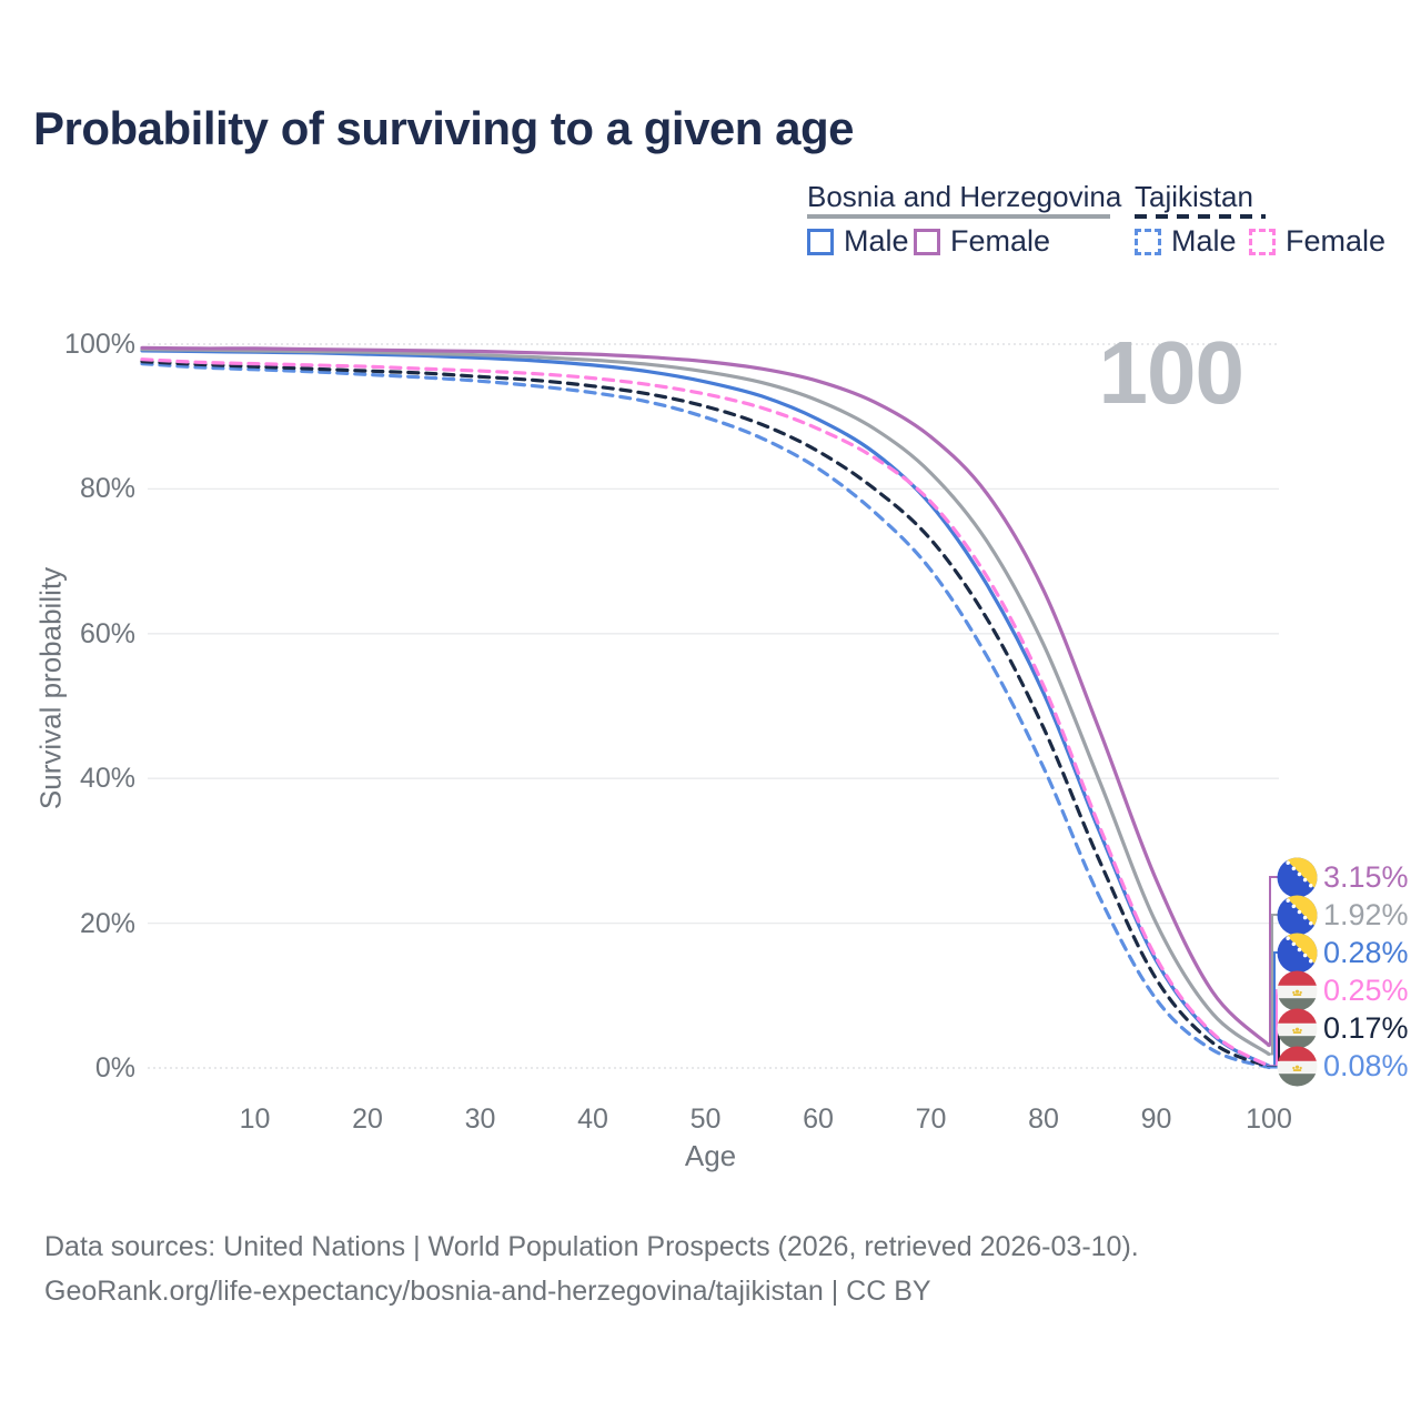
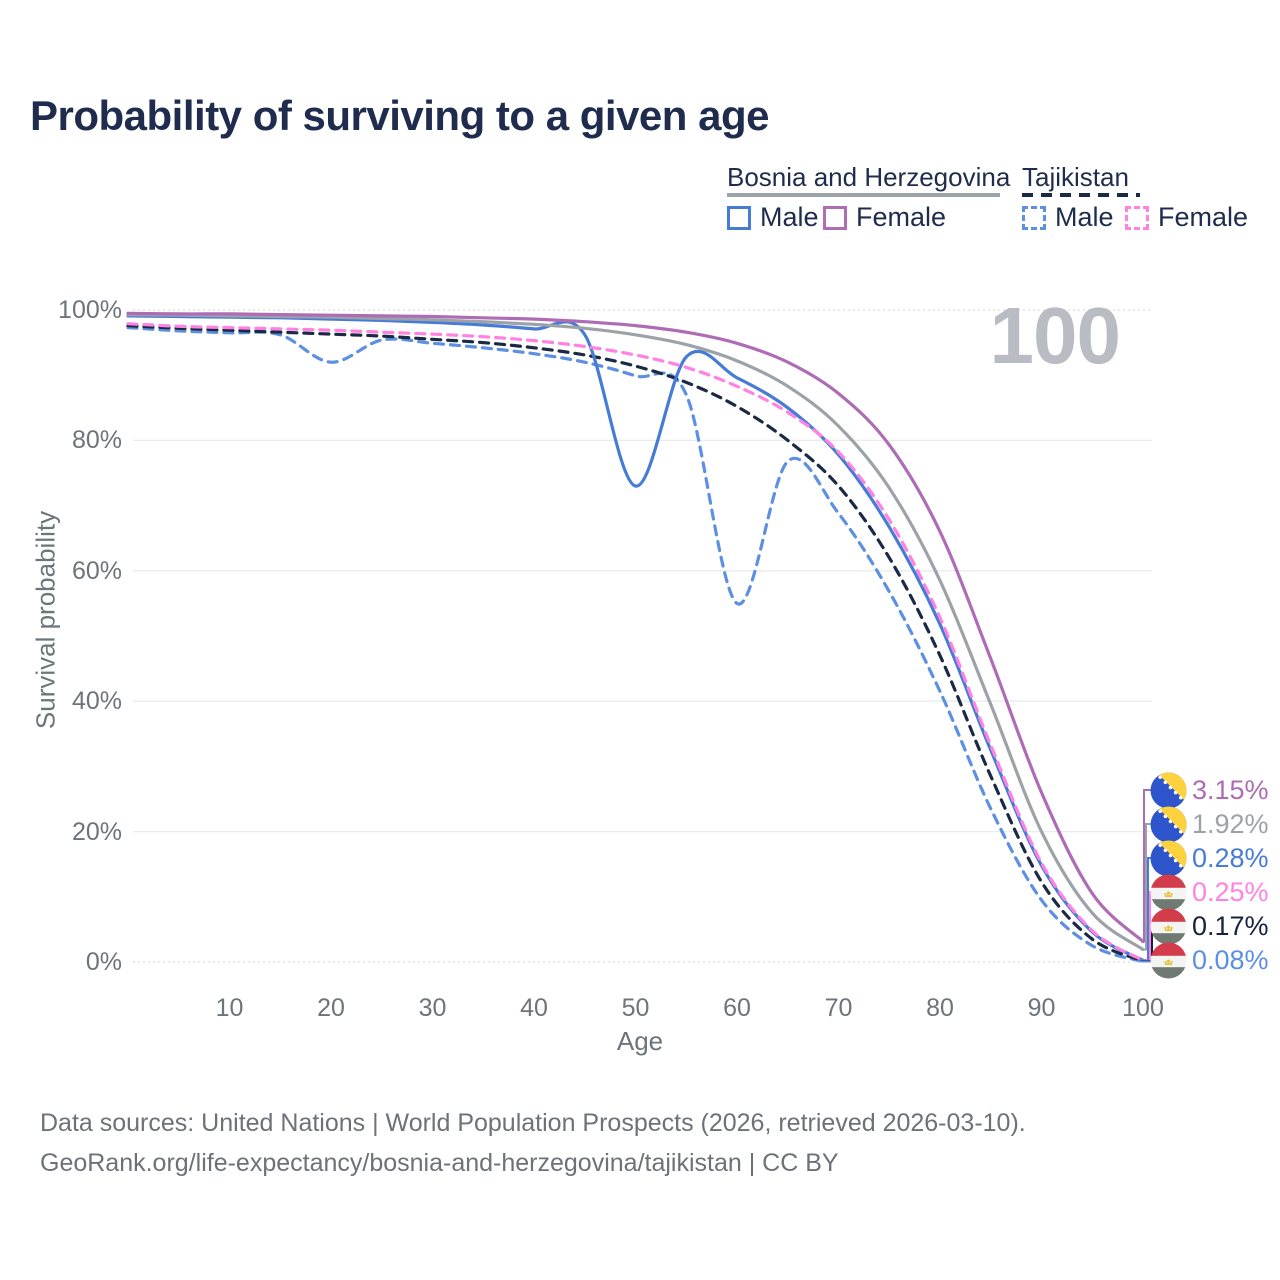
Tajikistan Male/20: 96% -> 92%
Bosnia and Herzegovina Male/50: 95% -> 73%
Tajikistan Male/60: 83% -> 55%
